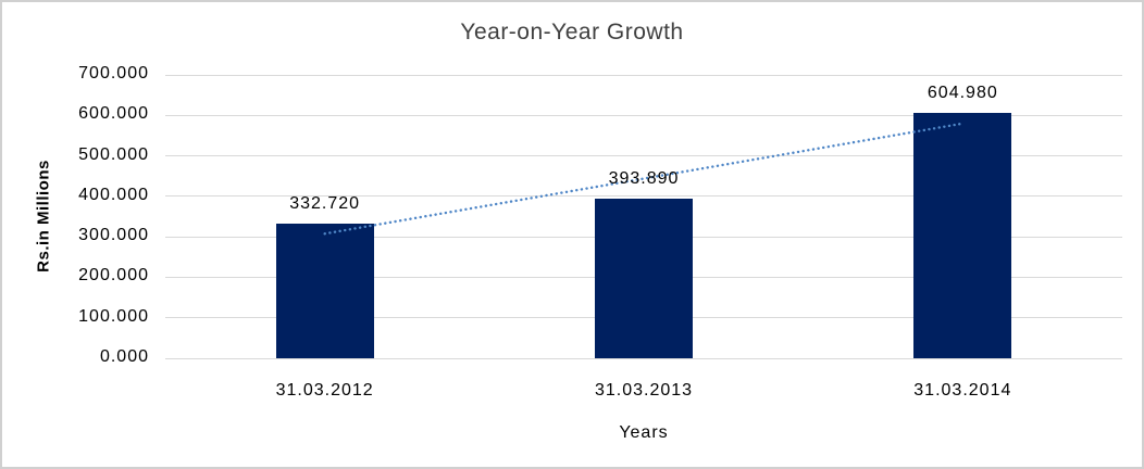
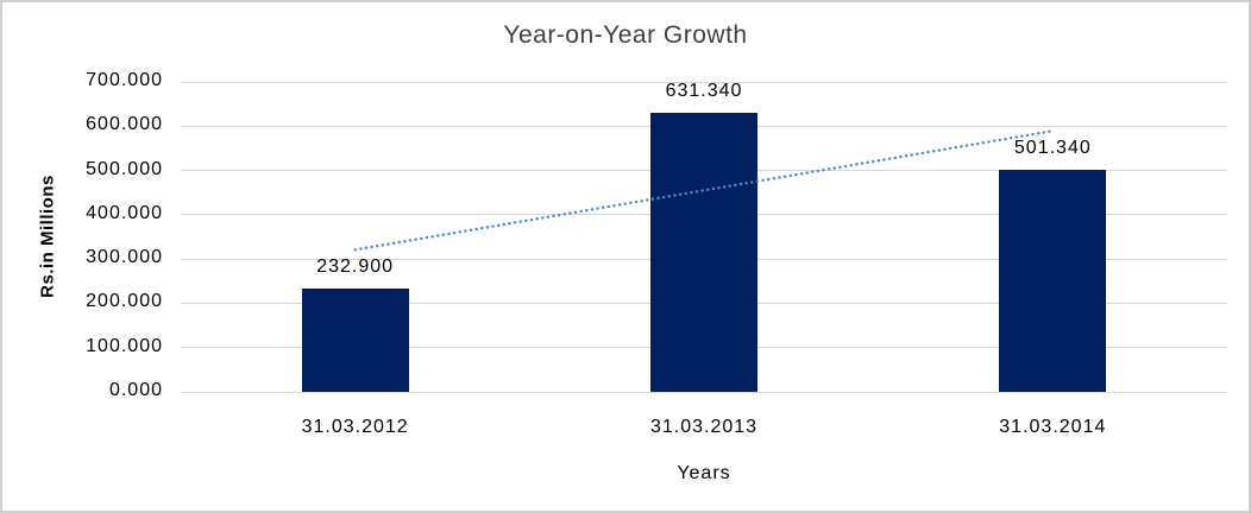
31.03.2012: 332.720 -> 232.900
31.03.2013: 393.890 -> 631.340
31.03.2014: 604.980 -> 501.340
